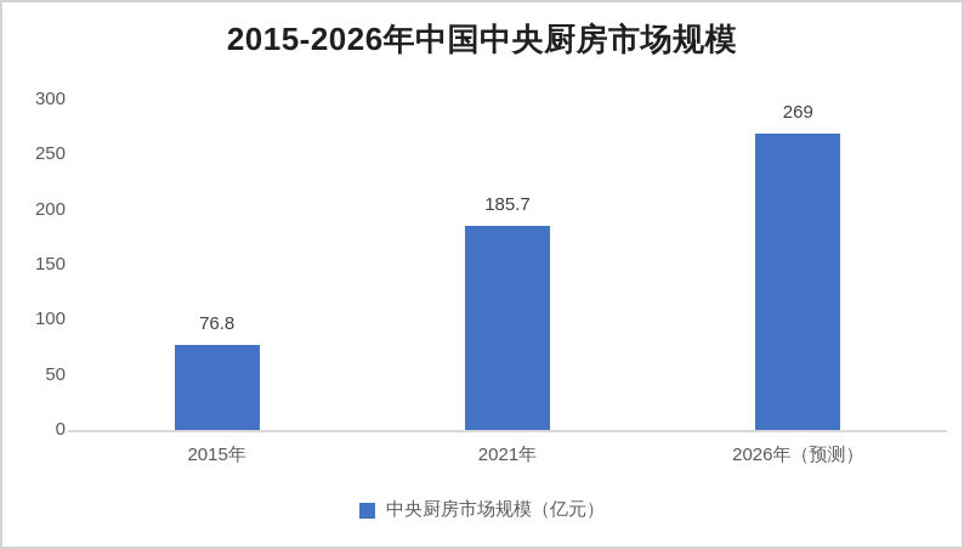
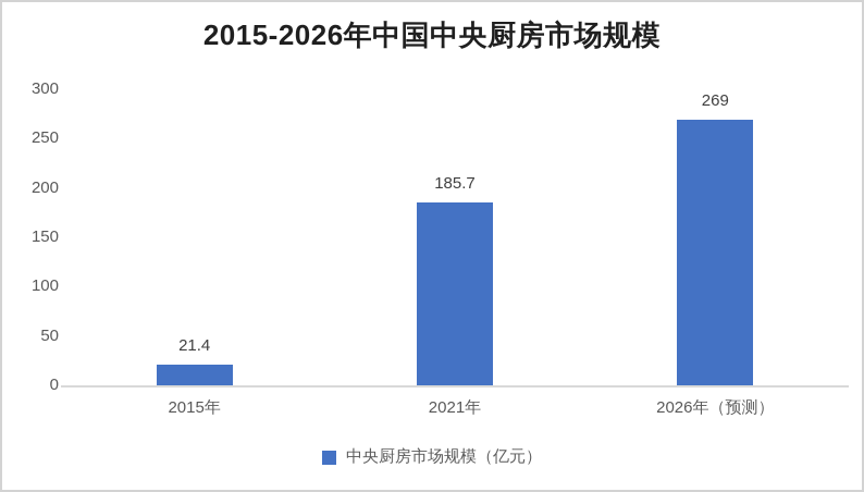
2015年: 76.8 -> 21.4
